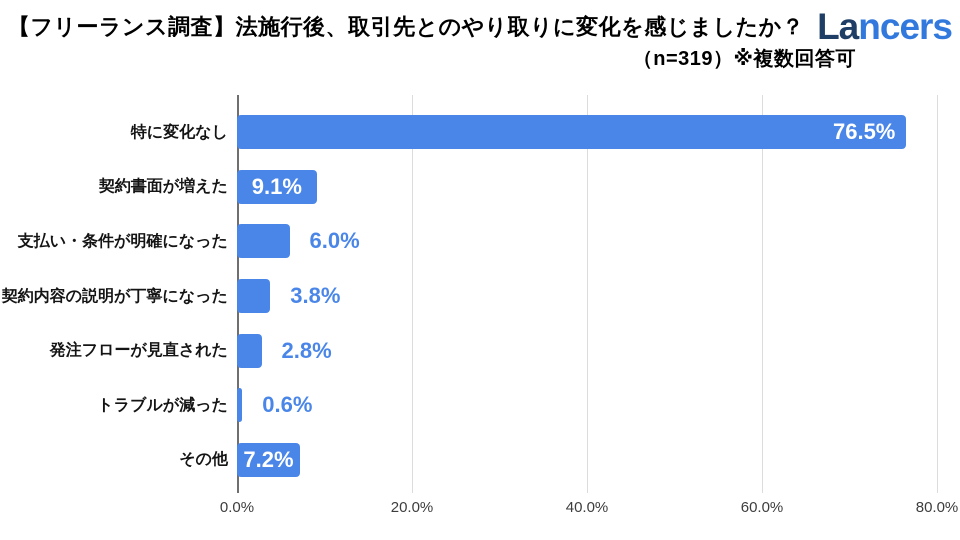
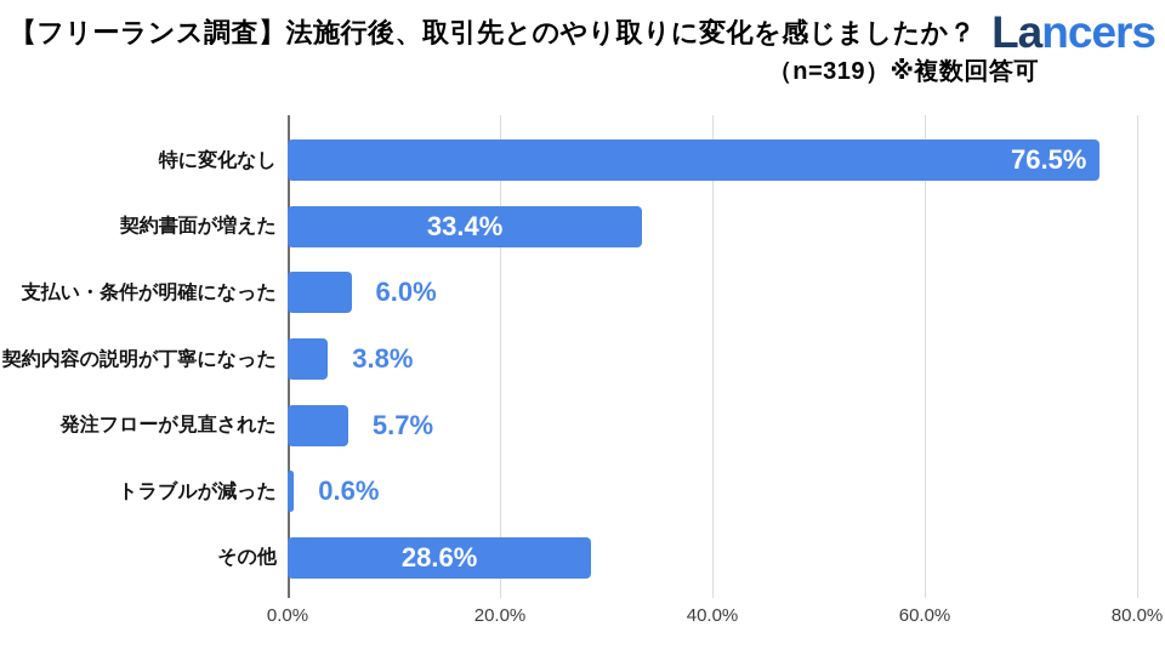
契約書面が増えた: 9.1% -> 33.4%
発注フローが見直された: 2.8% -> 5.7%
その他: 7.2% -> 28.6%
